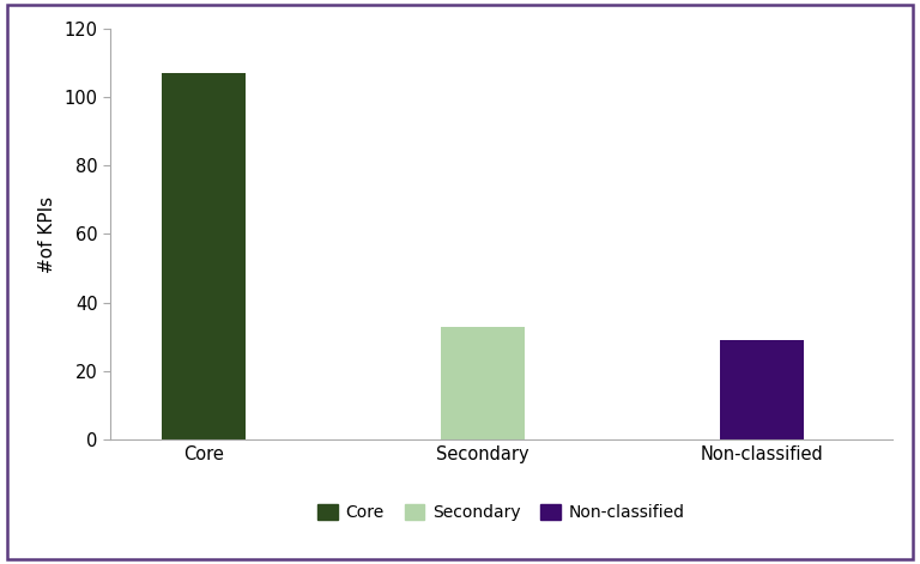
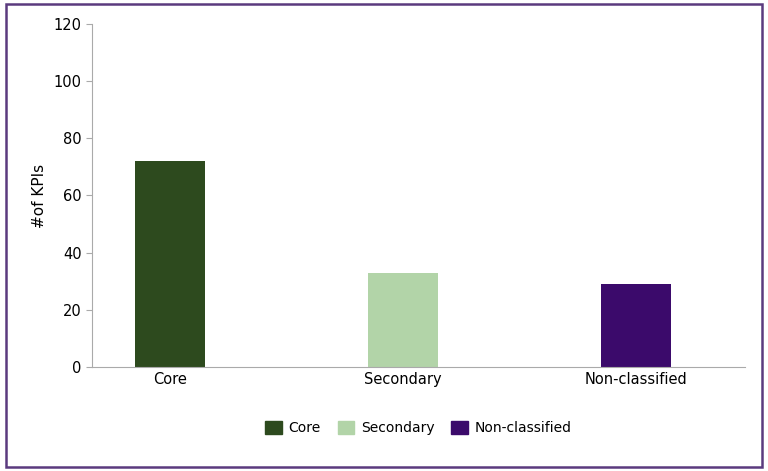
Core: 107 -> 72
